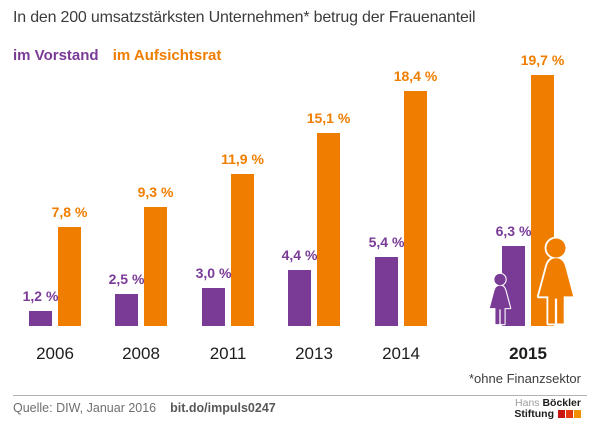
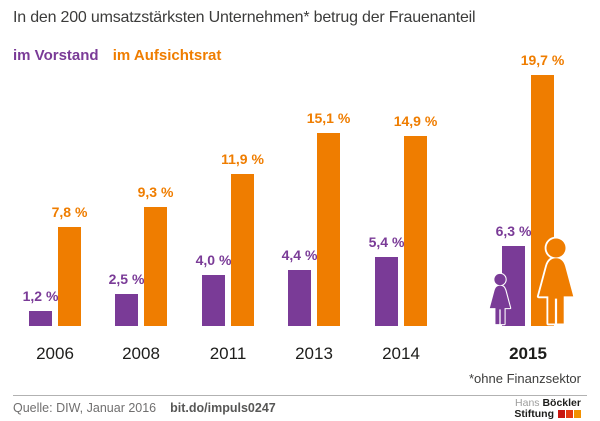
im Vorstand/2011: 3,0 -> 4,0
im Aufsichtsrat/2014: 18,4 -> 14,9
